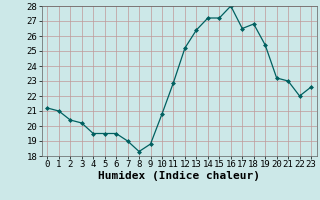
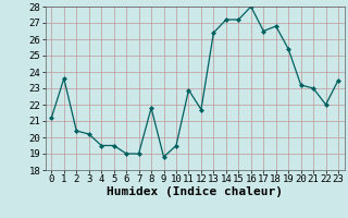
1: 21.0 -> 23.6
6: 19.5 -> 19.0
8: 18.3 -> 21.8
10: 20.8 -> 19.5
12: 25.2 -> 21.7
23: 22.6 -> 23.5
